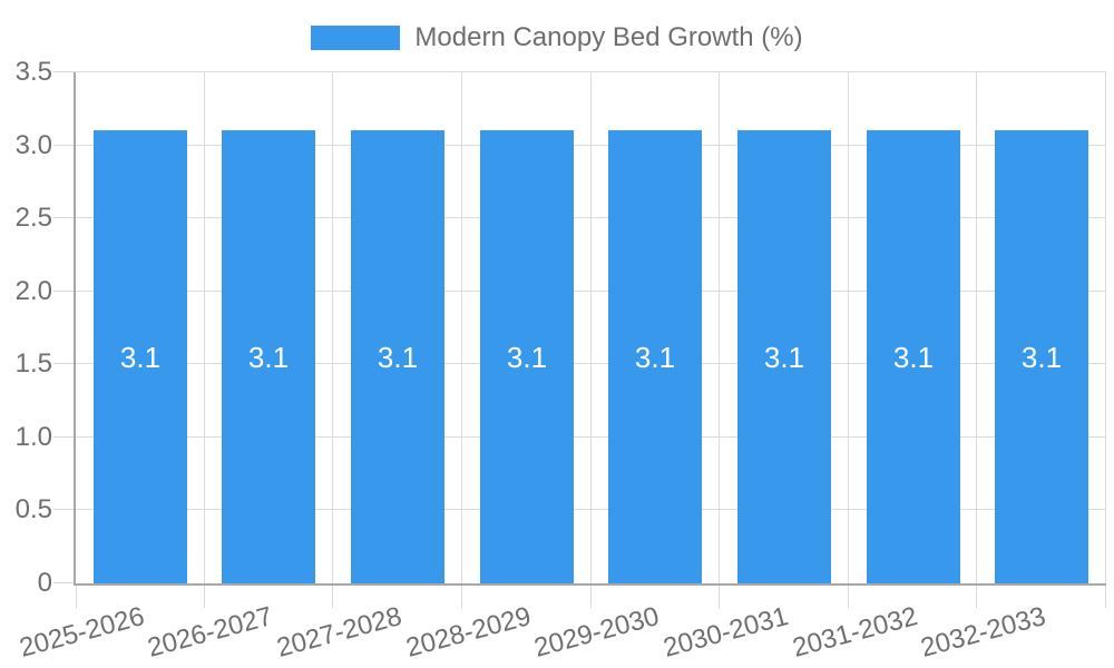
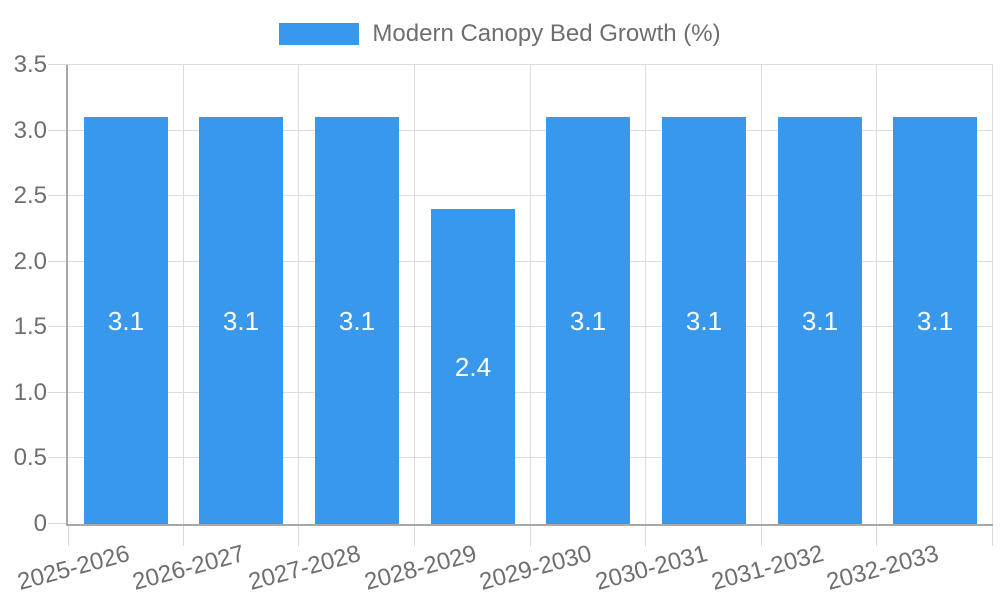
2028-2029: 3.1 -> 2.4
